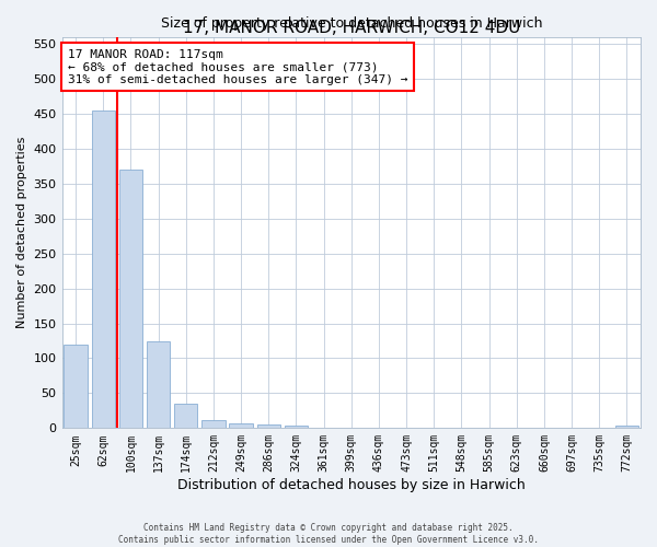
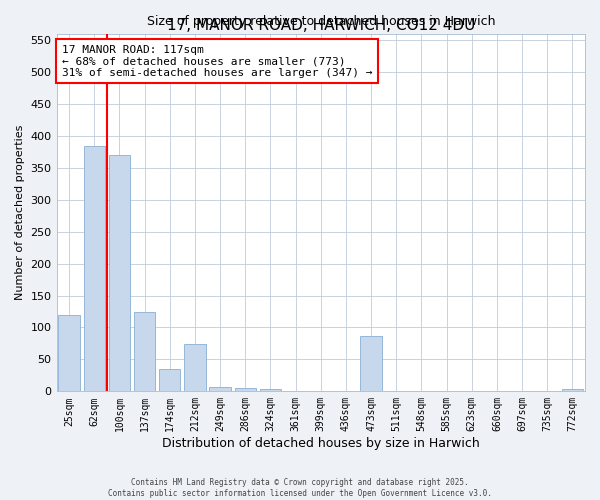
62sqm: 455 -> 384
212sqm: 12 -> 74
473sqm: 1 -> 86
